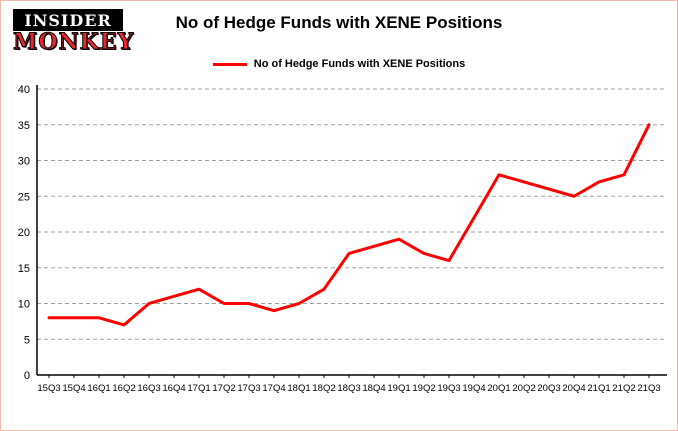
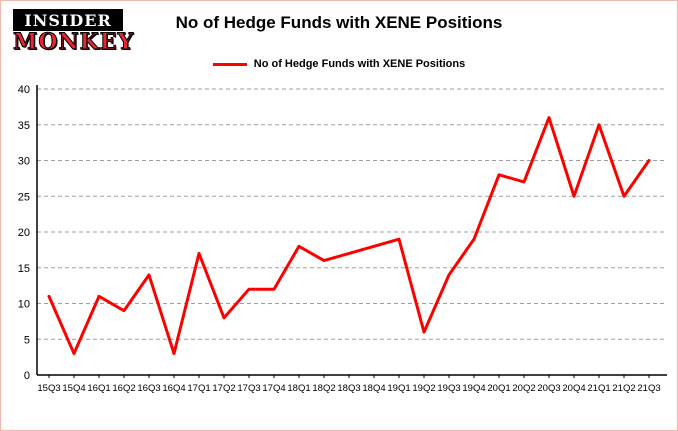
15Q3: 8 -> 11
15Q4: 8 -> 3
16Q1: 8 -> 11
16Q2: 7 -> 9
16Q3: 10 -> 14
16Q4: 11 -> 3
17Q1: 12 -> 17
17Q2: 10 -> 8
17Q3: 10 -> 12
17Q4: 9 -> 12
18Q1: 10 -> 18
18Q2: 12 -> 16
19Q2: 17 -> 6
19Q3: 16 -> 14
19Q4: 22 -> 19
20Q3: 26 -> 36
21Q1: 27 -> 35
21Q2: 28 -> 25
21Q3: 35 -> 30
